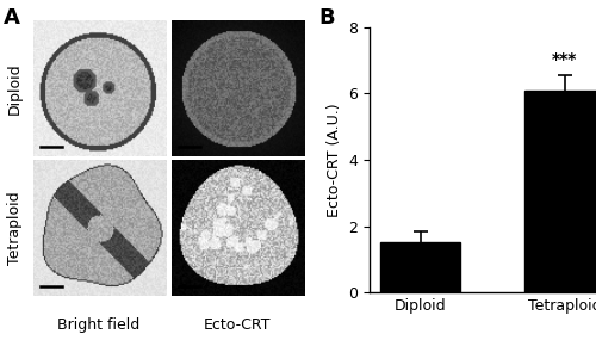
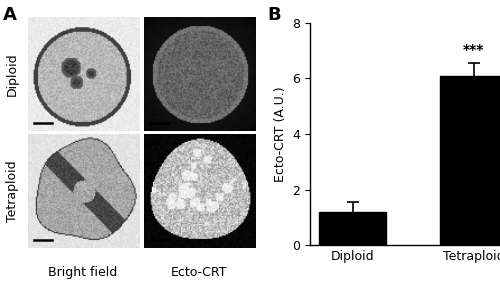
Diploid: 1.5 -> 1.2
